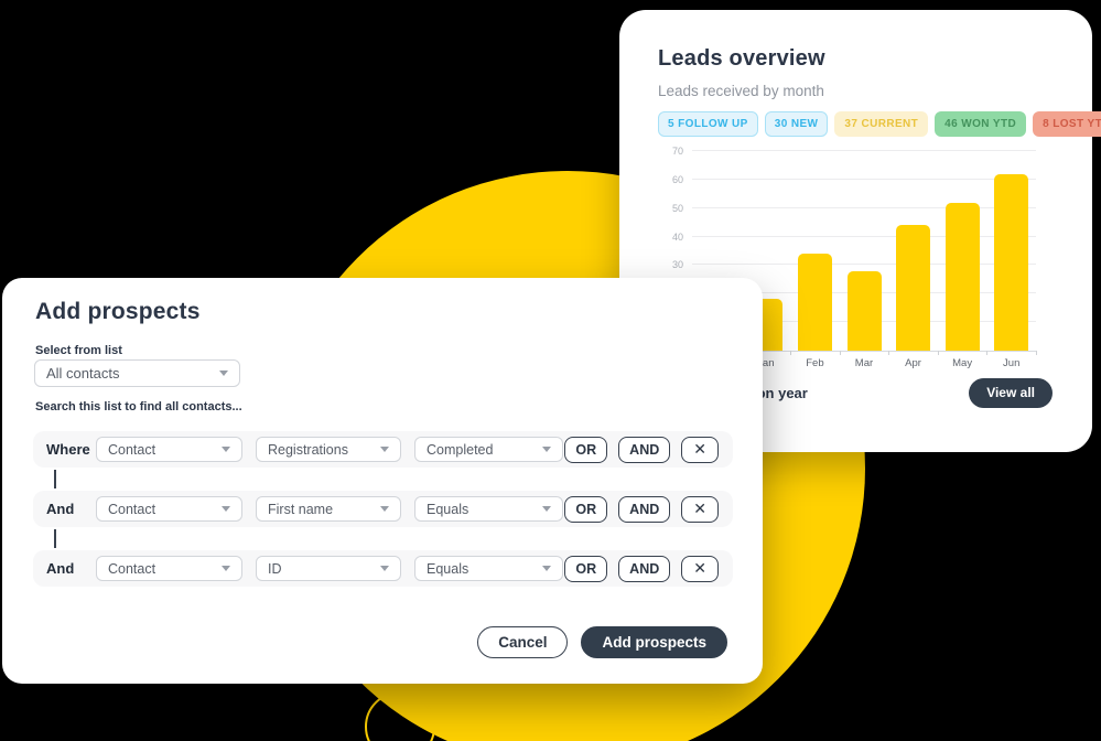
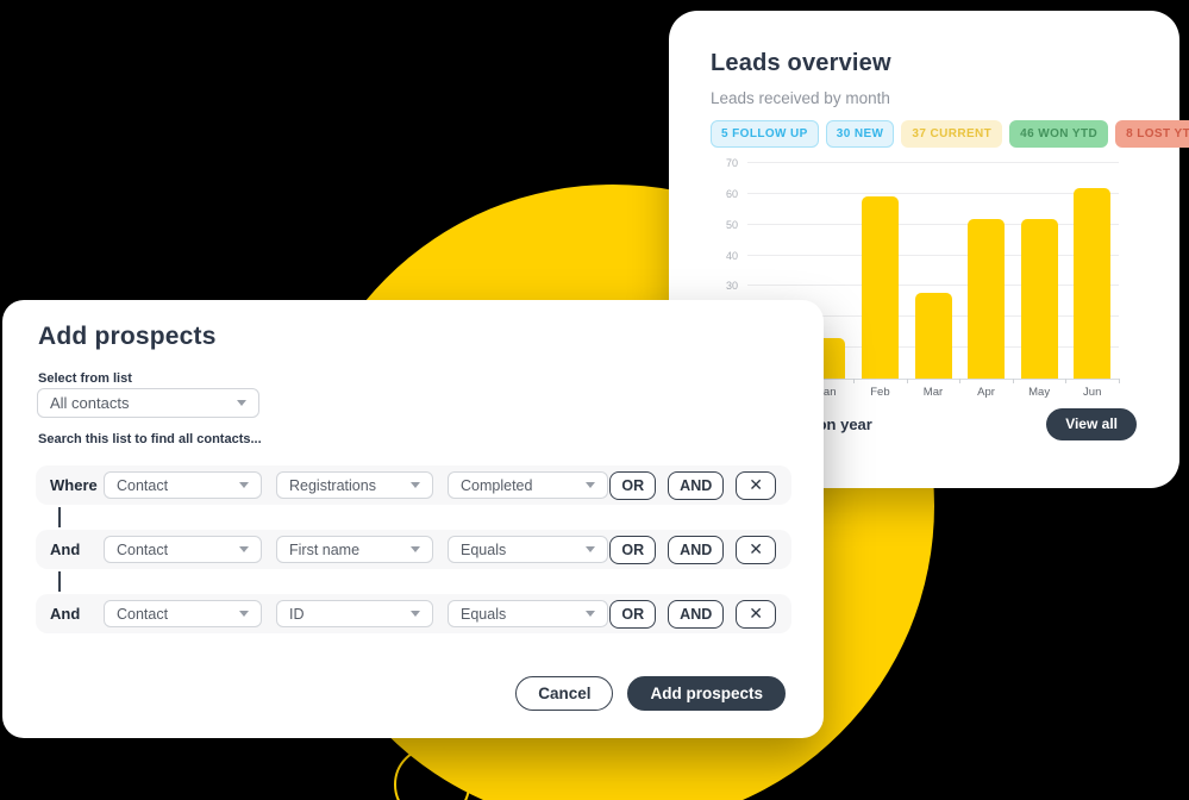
Jan: 18 -> 13
Feb: 34 -> 59
Apr: 44 -> 52
